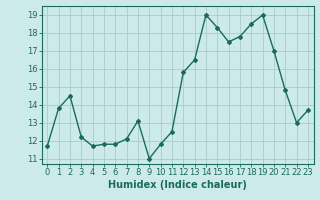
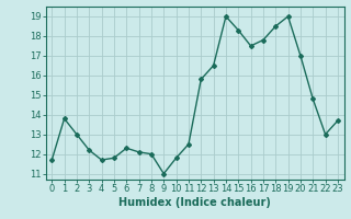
2: 14.5 -> 13.0
6: 11.8 -> 12.3
8: 13.1 -> 12.0
